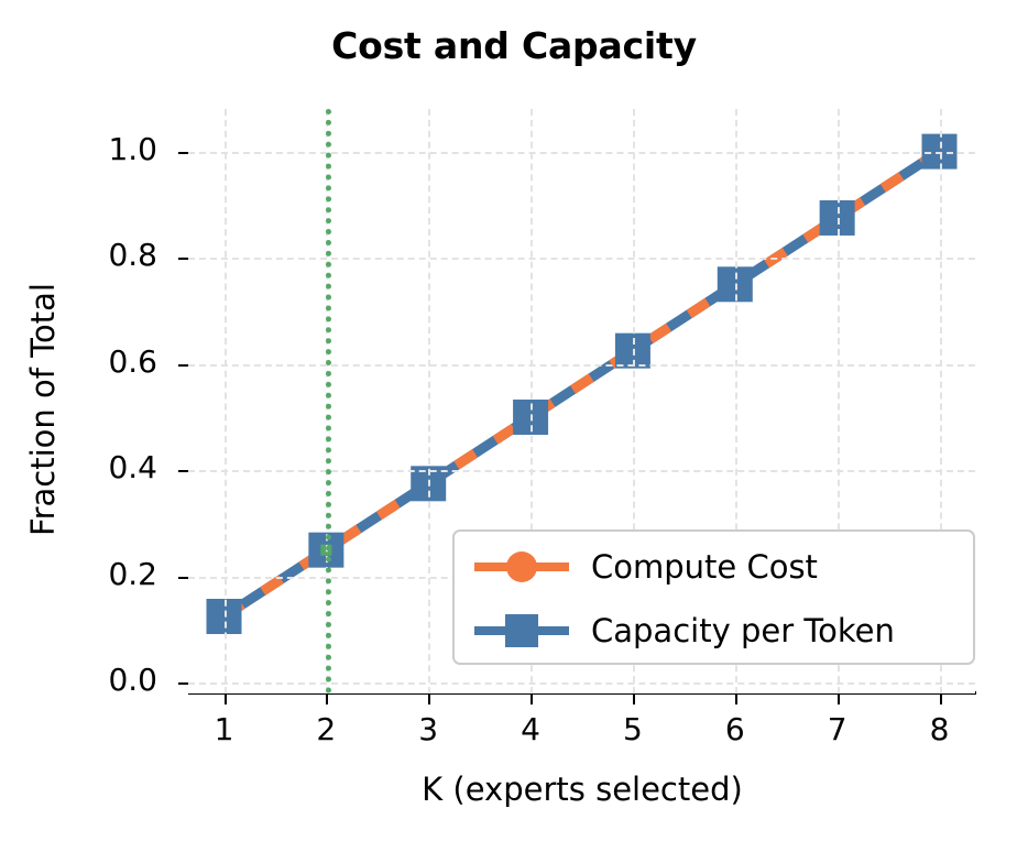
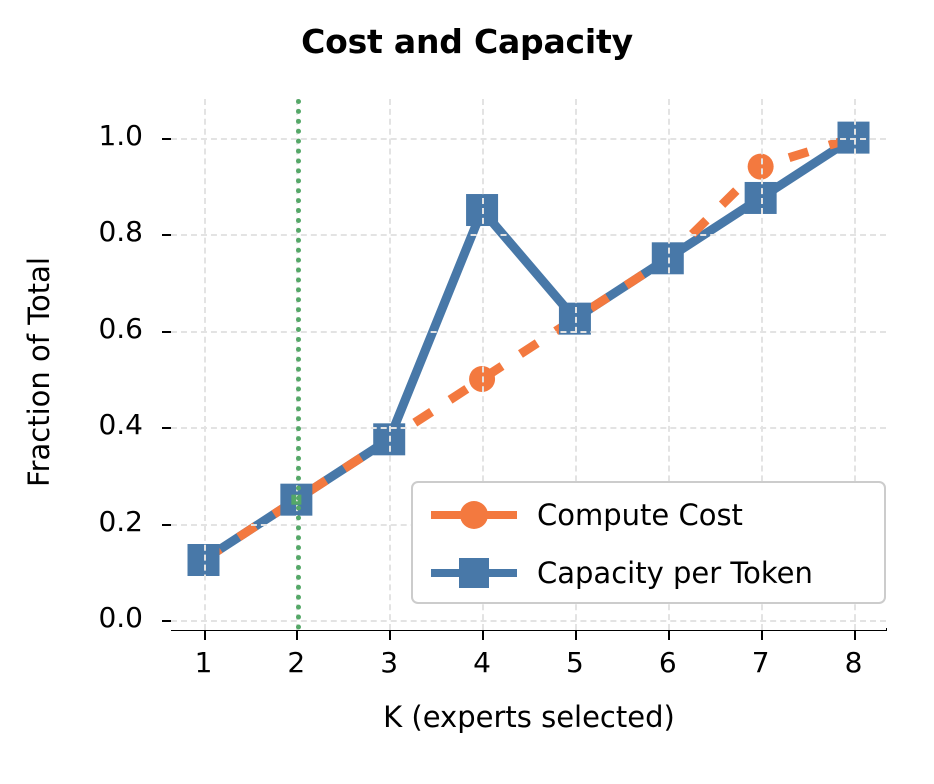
Capacity per Token/4: 0.50 -> 0.85
Compute Cost/7: 0.88 -> 0.94
